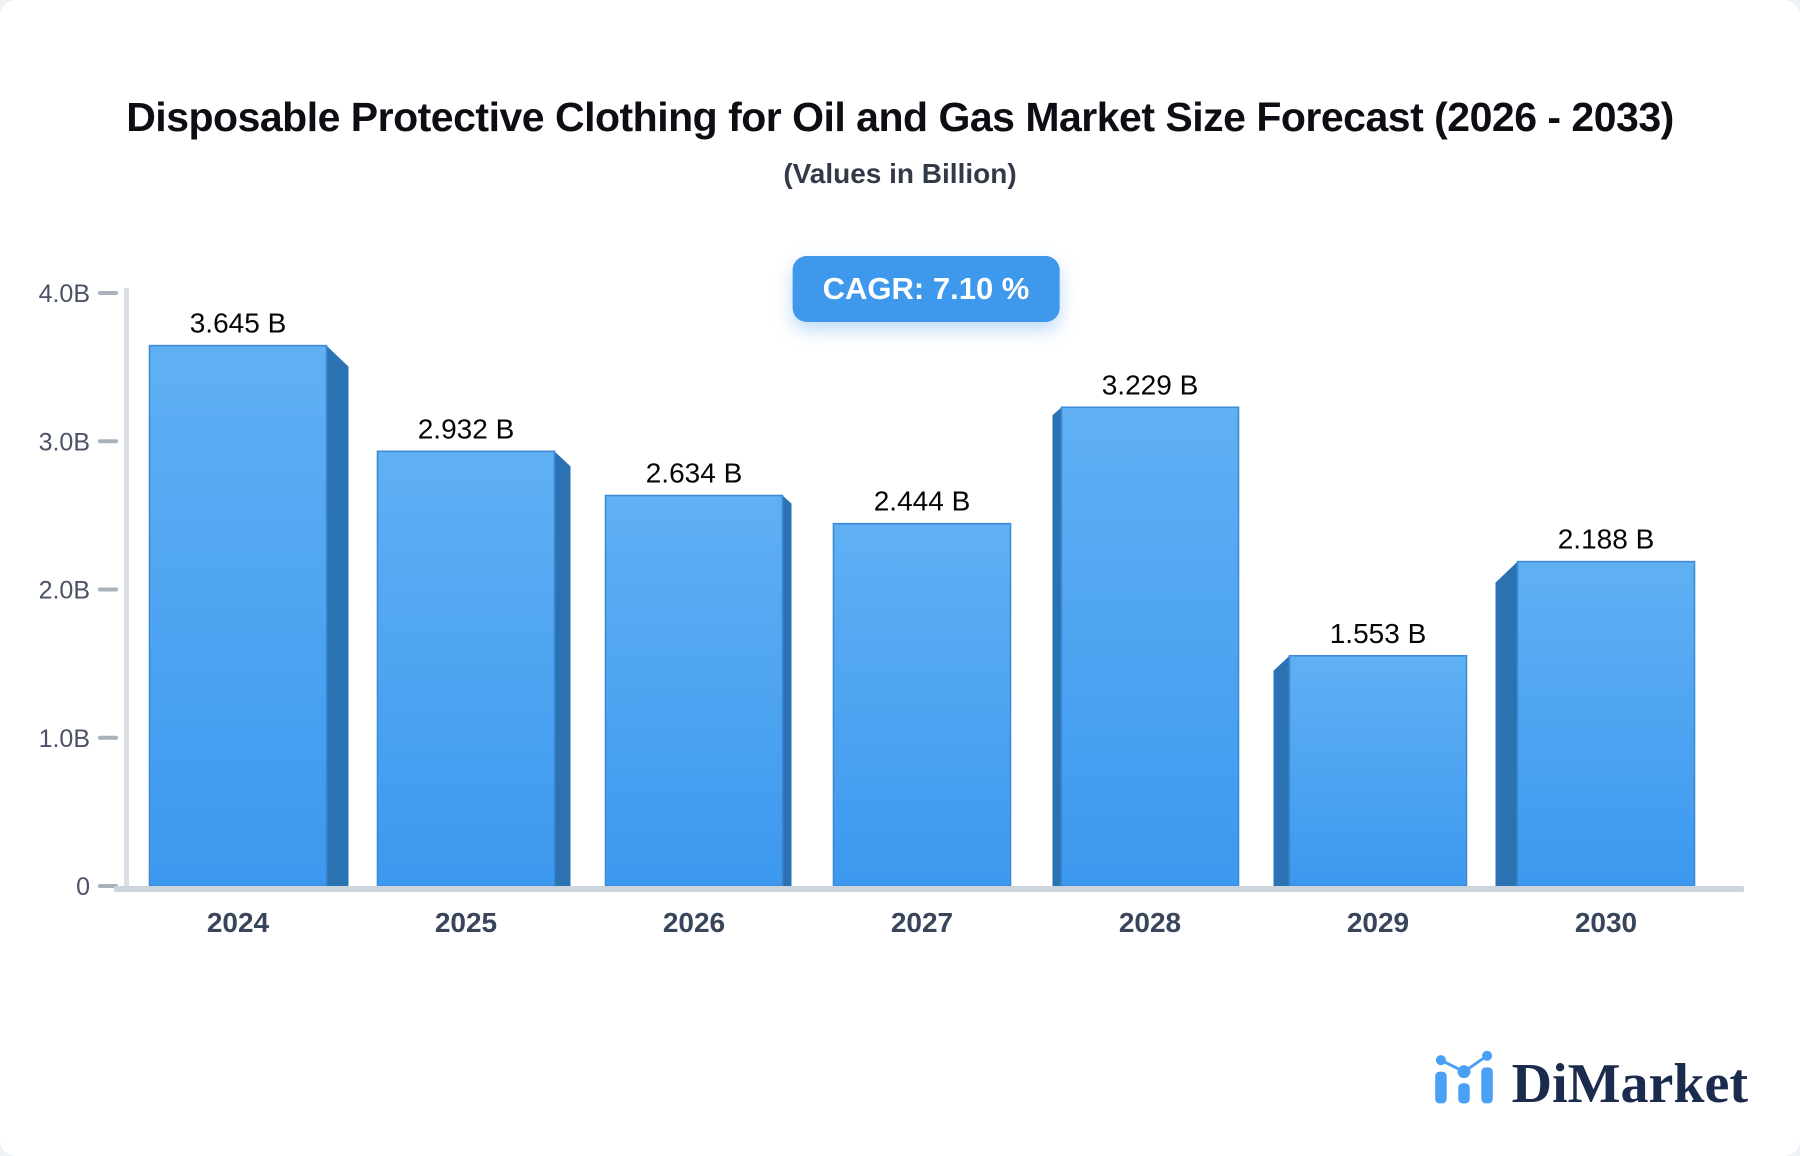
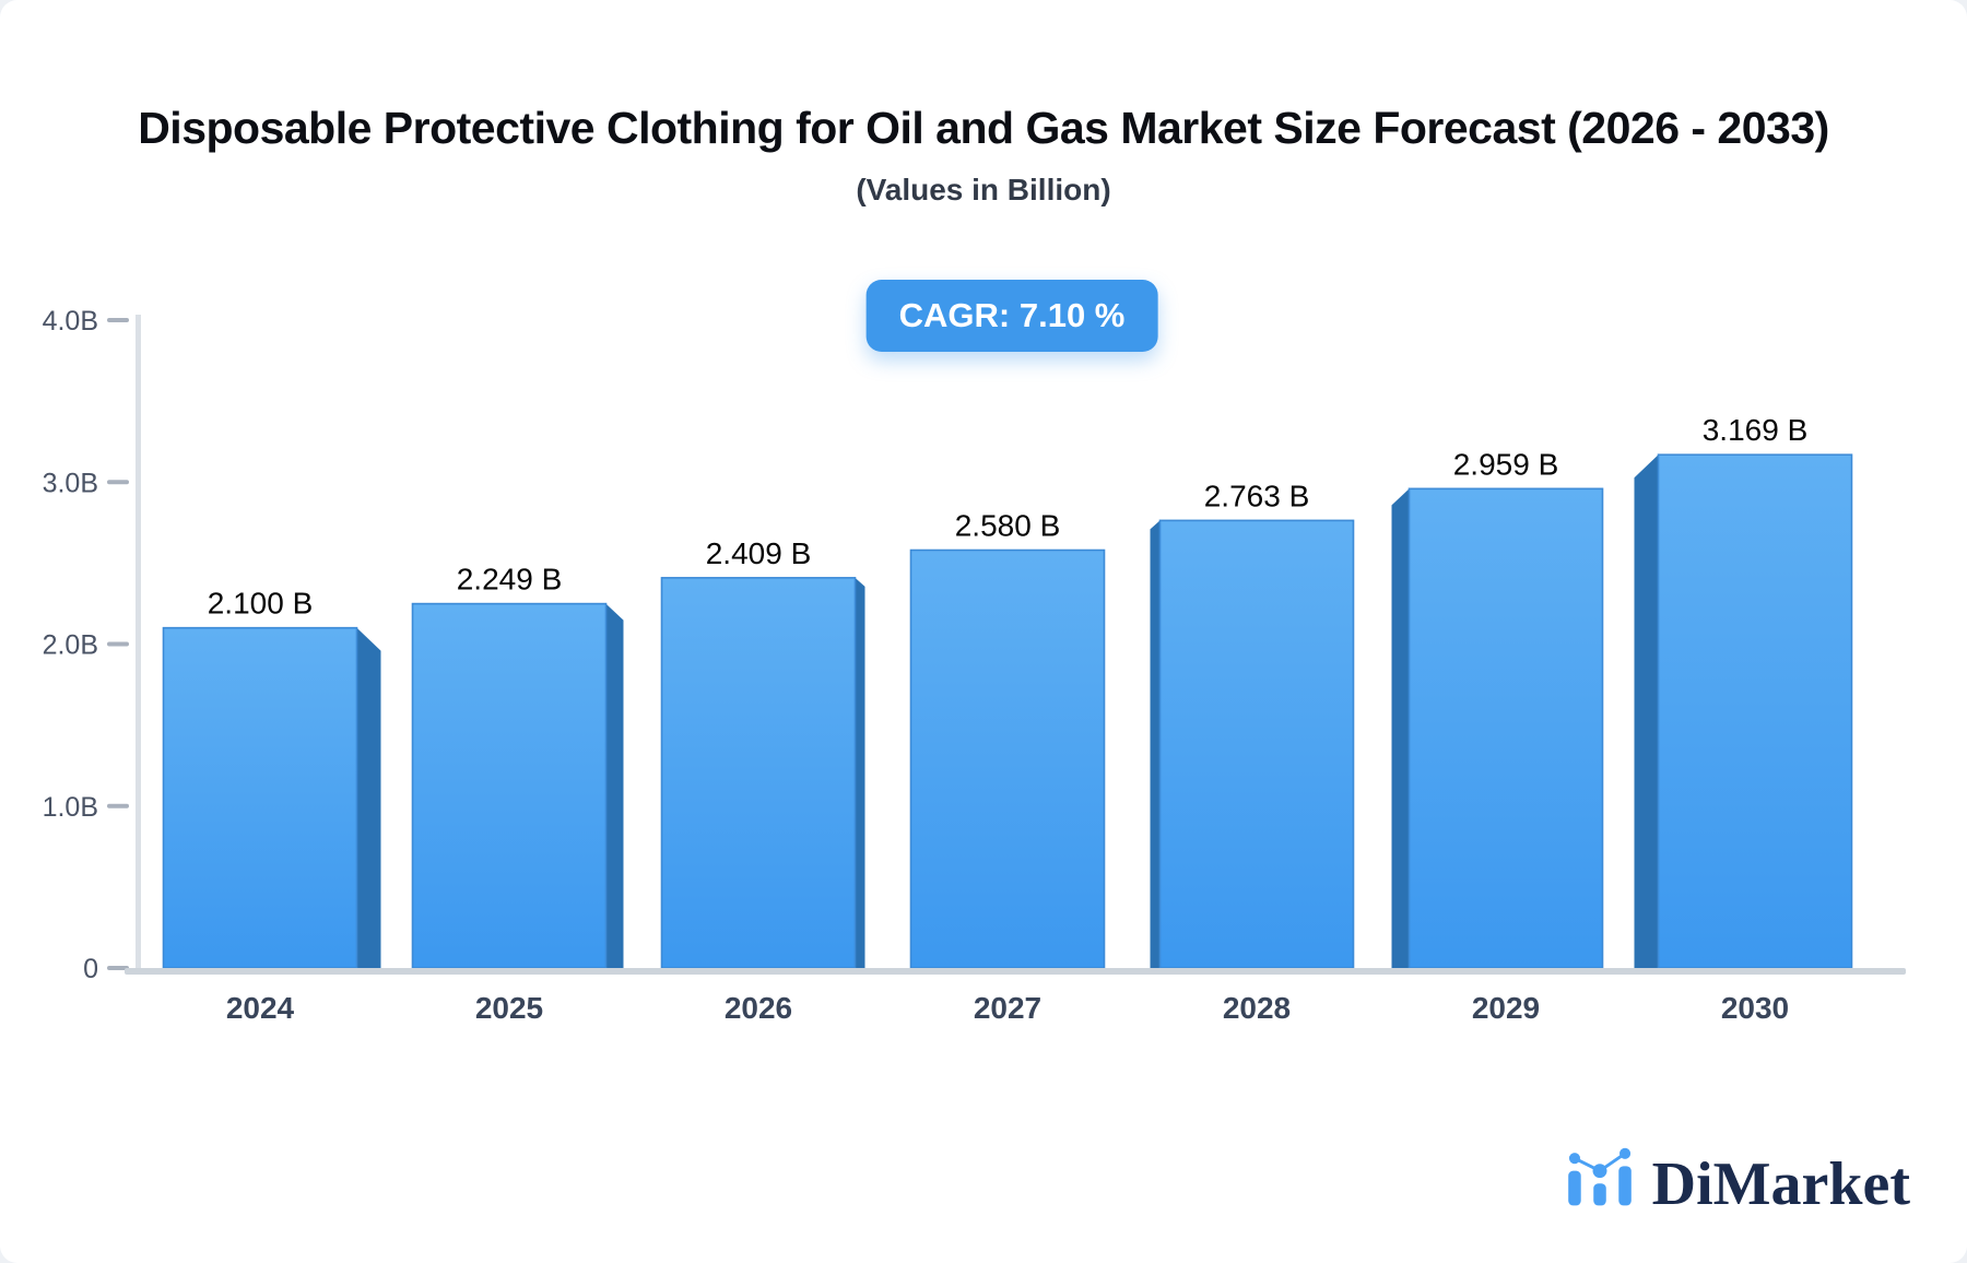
2024: 3.645 -> 2.100
2025: 2.932 -> 2.249
2026: 2.634 -> 2.409
2027: 2.444 -> 2.580
2028: 3.229 -> 2.763
2029: 1.553 -> 2.959
2030: 2.188 -> 3.169
